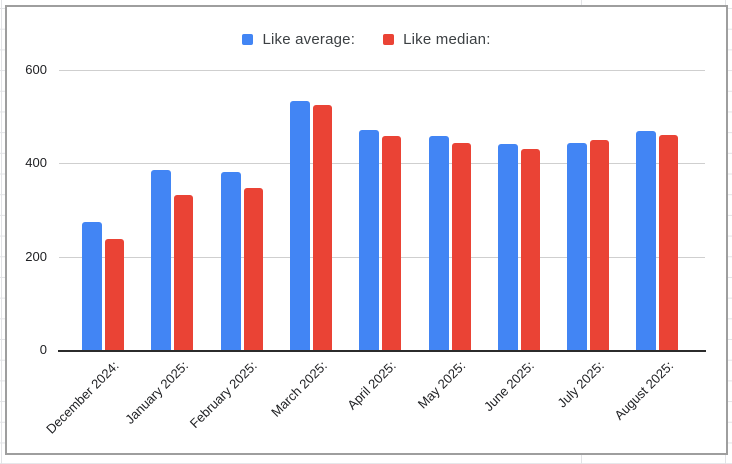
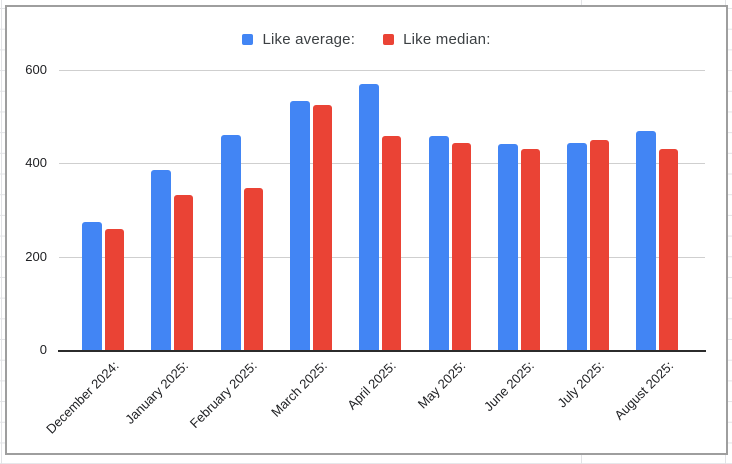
Like median:/December 2024:: 240 -> 260
Like average:/February 2025:: 380 -> 460
Like average:/April 2025:: 470 -> 570
Like median:/August 2025:: 460 -> 430
